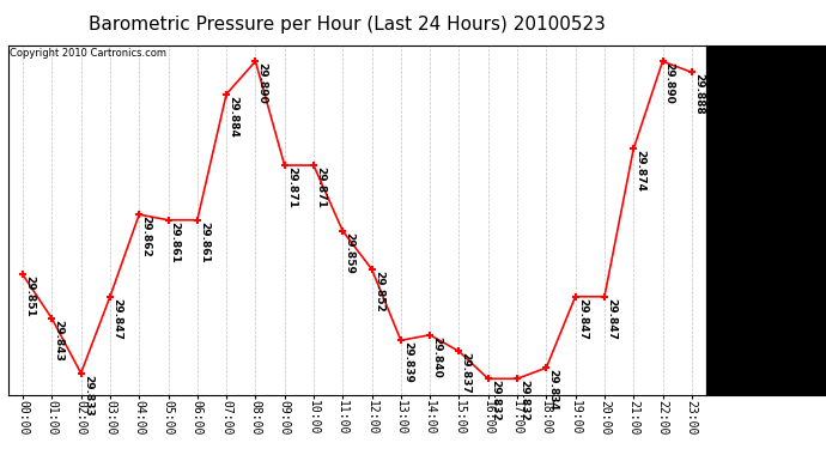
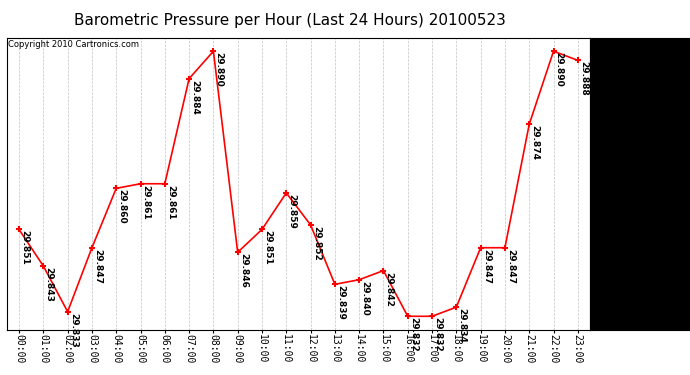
04:00: 29.862 -> 29.860
09:00: 29.871 -> 29.846
10:00: 29.871 -> 29.851
15:00: 29.837 -> 29.842
